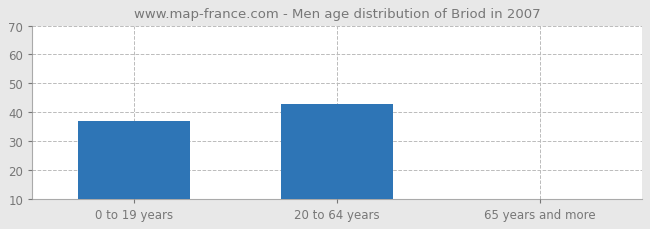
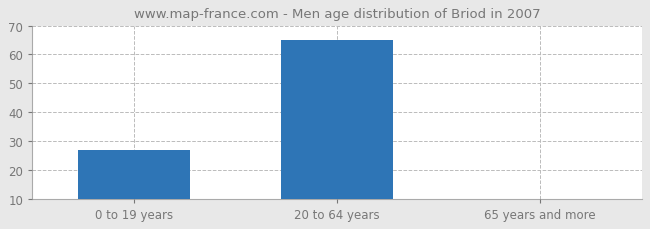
0 to 19 years: 37 -> 27
20 to 64 years: 43 -> 65
